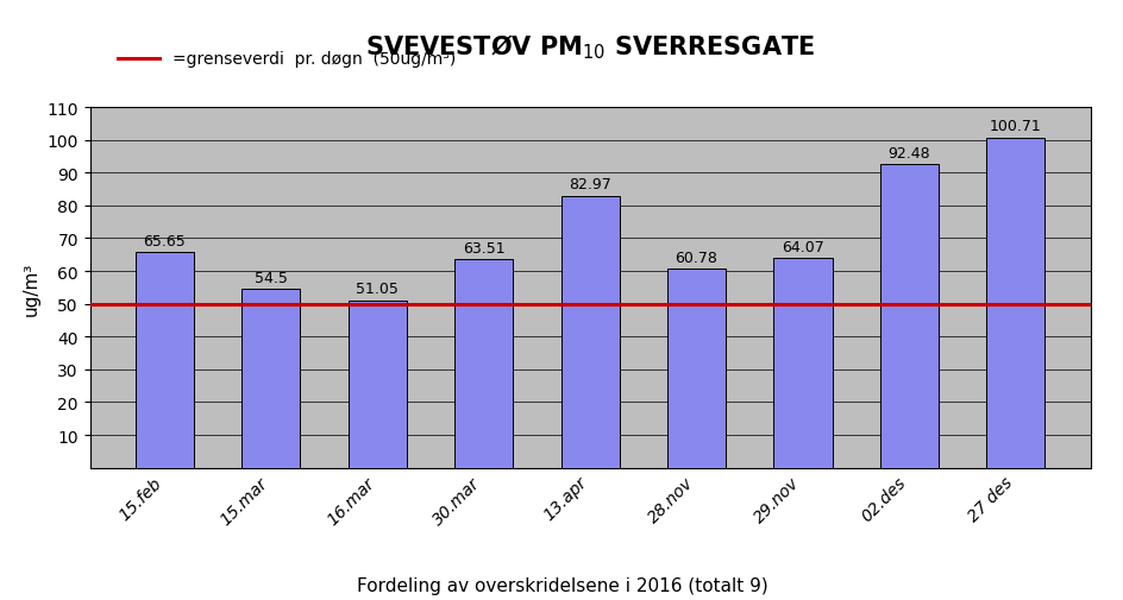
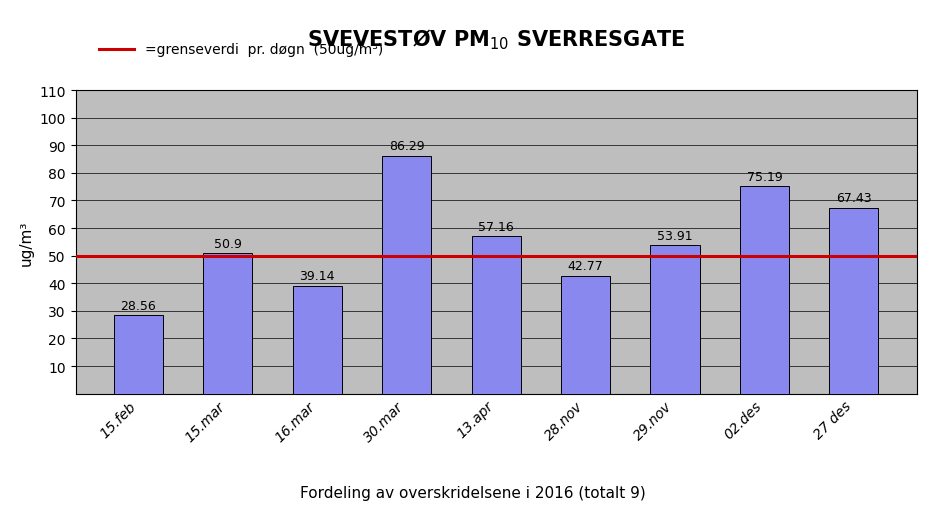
15.feb: 65.65 -> 28.56
15.mar: 54.5 -> 50.9
16.mar: 51.05 -> 39.14
30.mar: 63.51 -> 86.29
13.apr: 82.97 -> 57.16
28.nov: 60.78 -> 42.77
29.nov: 64.07 -> 53.91
02.des: 92.48 -> 75.19
27 des: 100.71 -> 67.43
